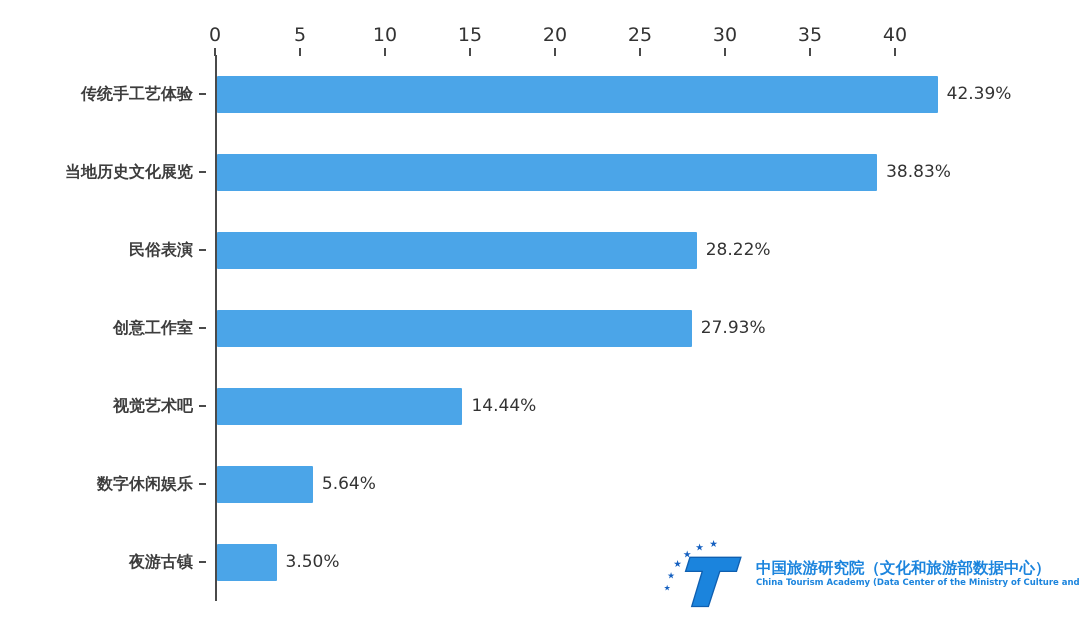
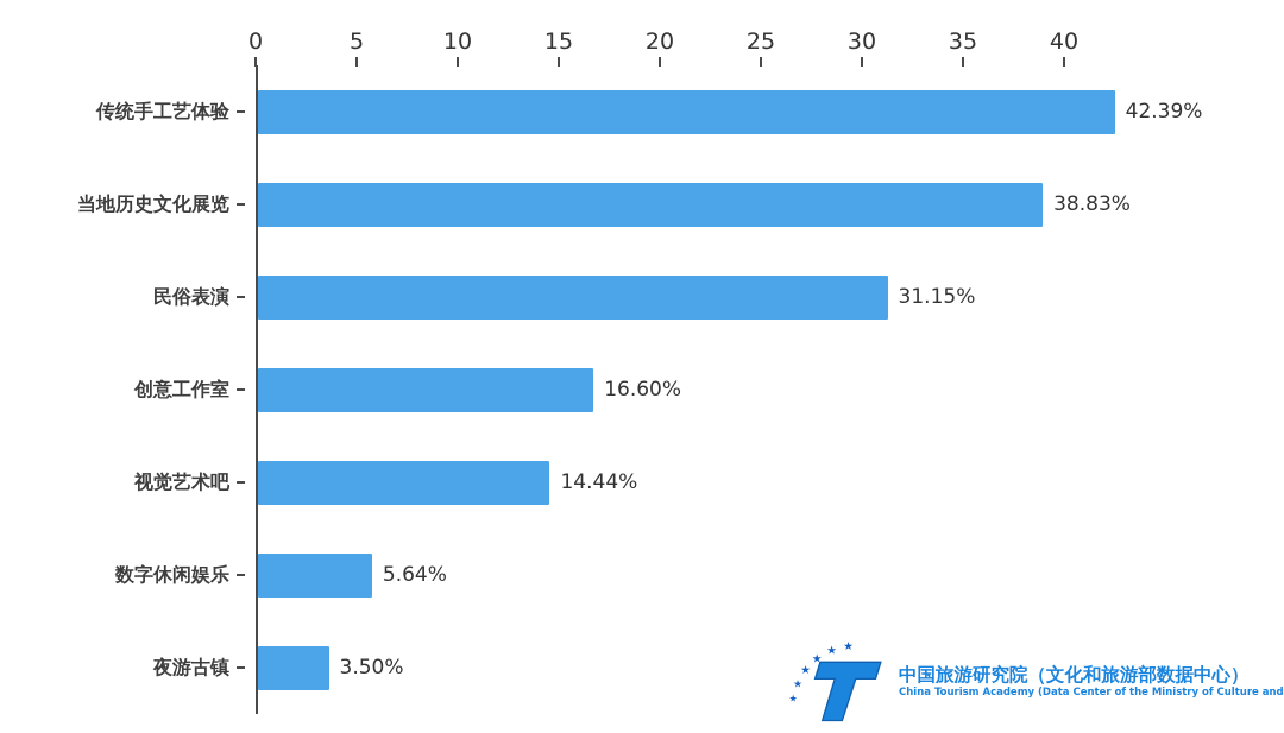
民俗表演: 28.22% -> 31.15%
创意工作室: 27.93% -> 16.60%
